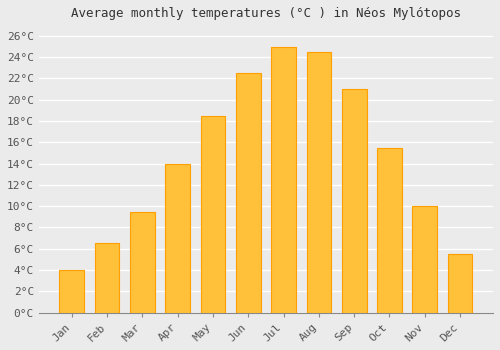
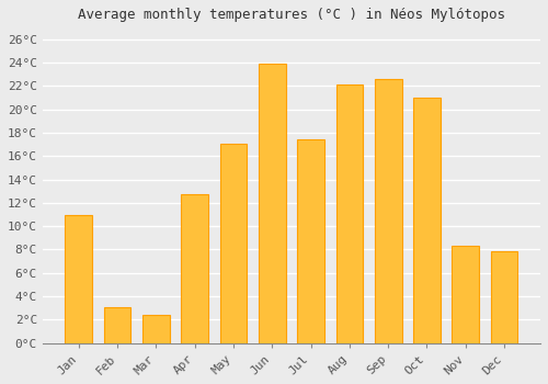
Jan: 4.0°C -> 11.0°C
Feb: 6.5°C -> 3.1°C
Mar: 9.5°C -> 2.4°C
Apr: 14.0°C -> 12.7°C
May: 18.5°C -> 17.1°C
Jun: 22.5°C -> 23.9°C
Jul: 25.0°C -> 17.4°C
Aug: 24.5°C -> 22.1°C
Sep: 21.0°C -> 22.6°C
Oct: 15.5°C -> 21.0°C
Nov: 10.0°C -> 8.3°C
Dec: 5.5°C -> 7.9°C
